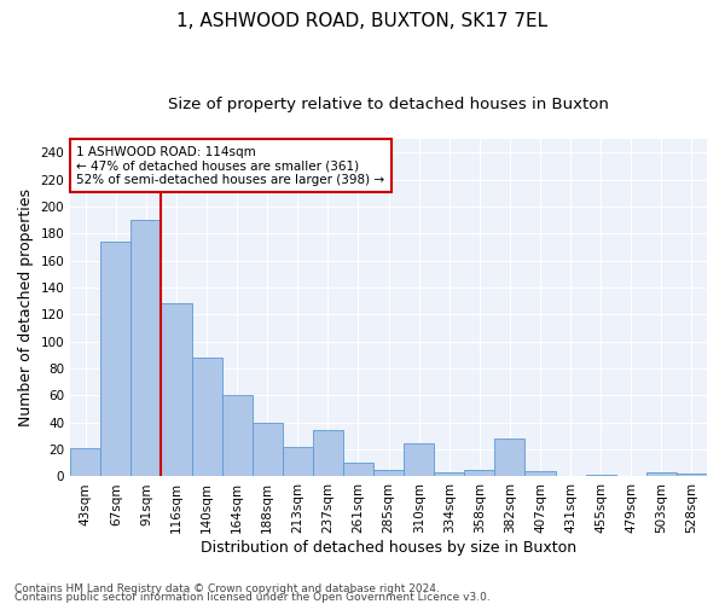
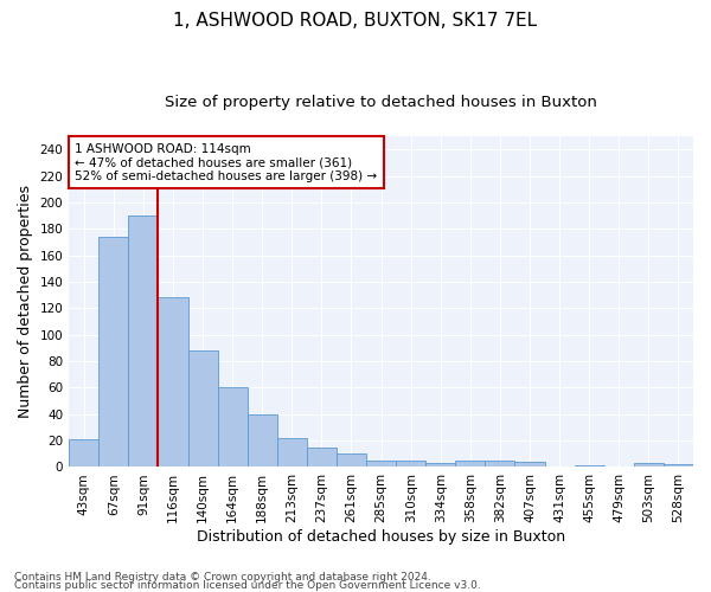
237sqm: 34 -> 15
310sqm: 25 -> 5
382sqm: 28 -> 5
